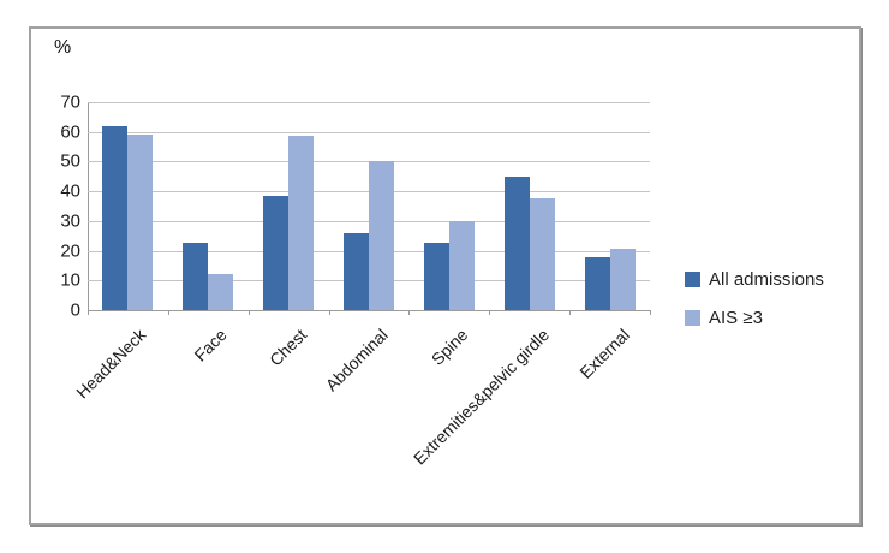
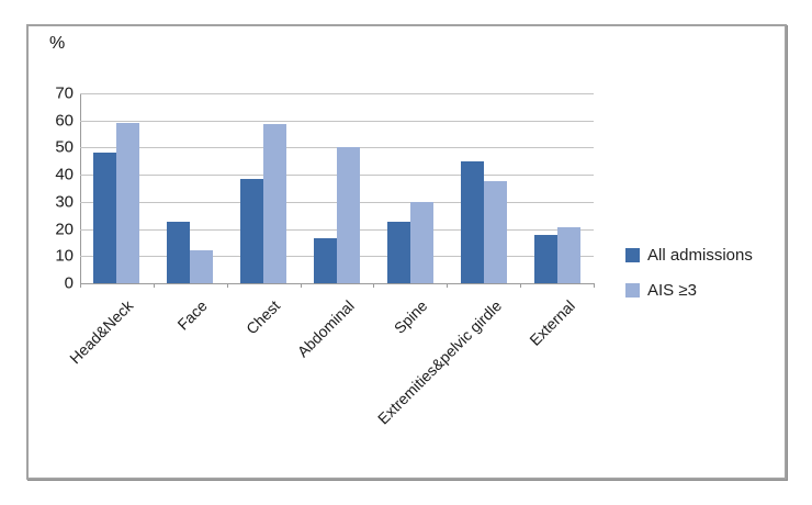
All admissions/Head&Neck: 62 -> 48
All admissions/Abdominal: 26 -> 16
